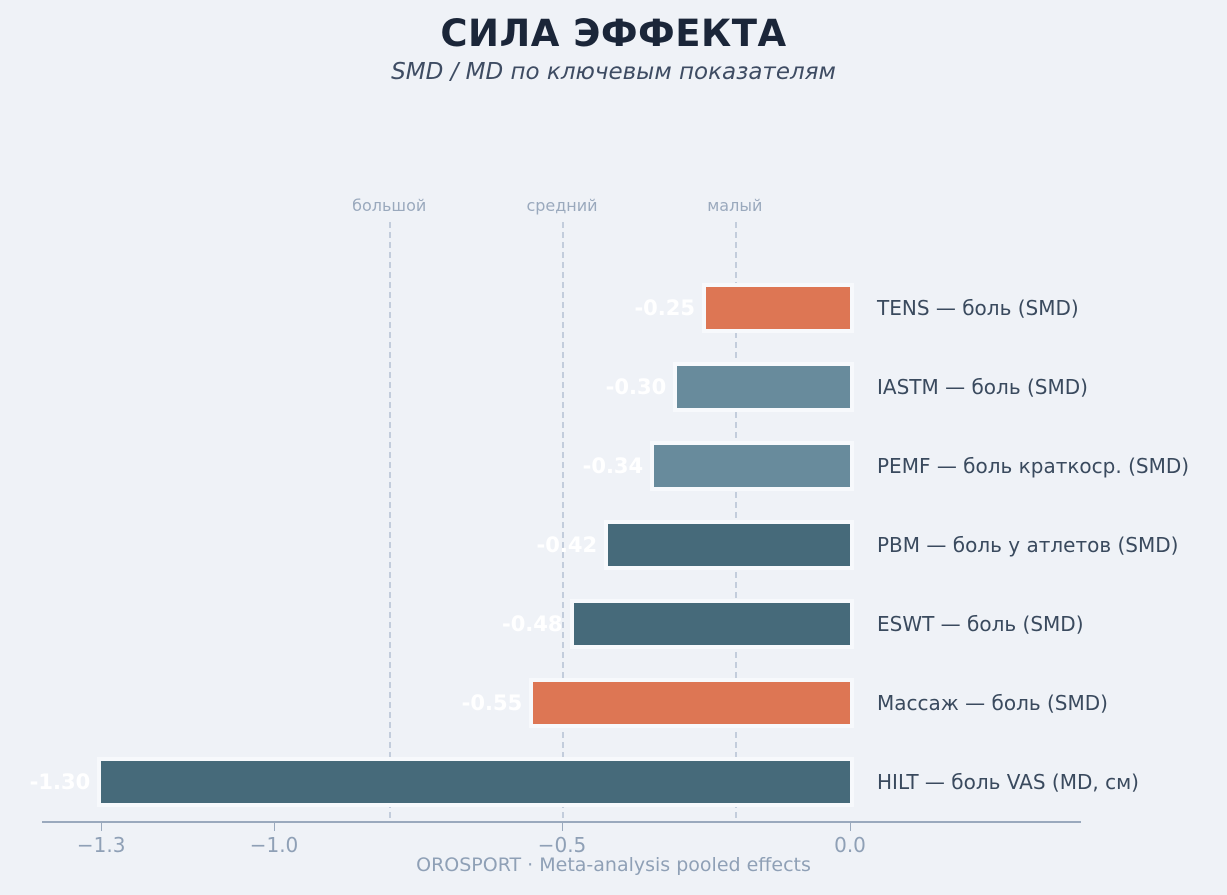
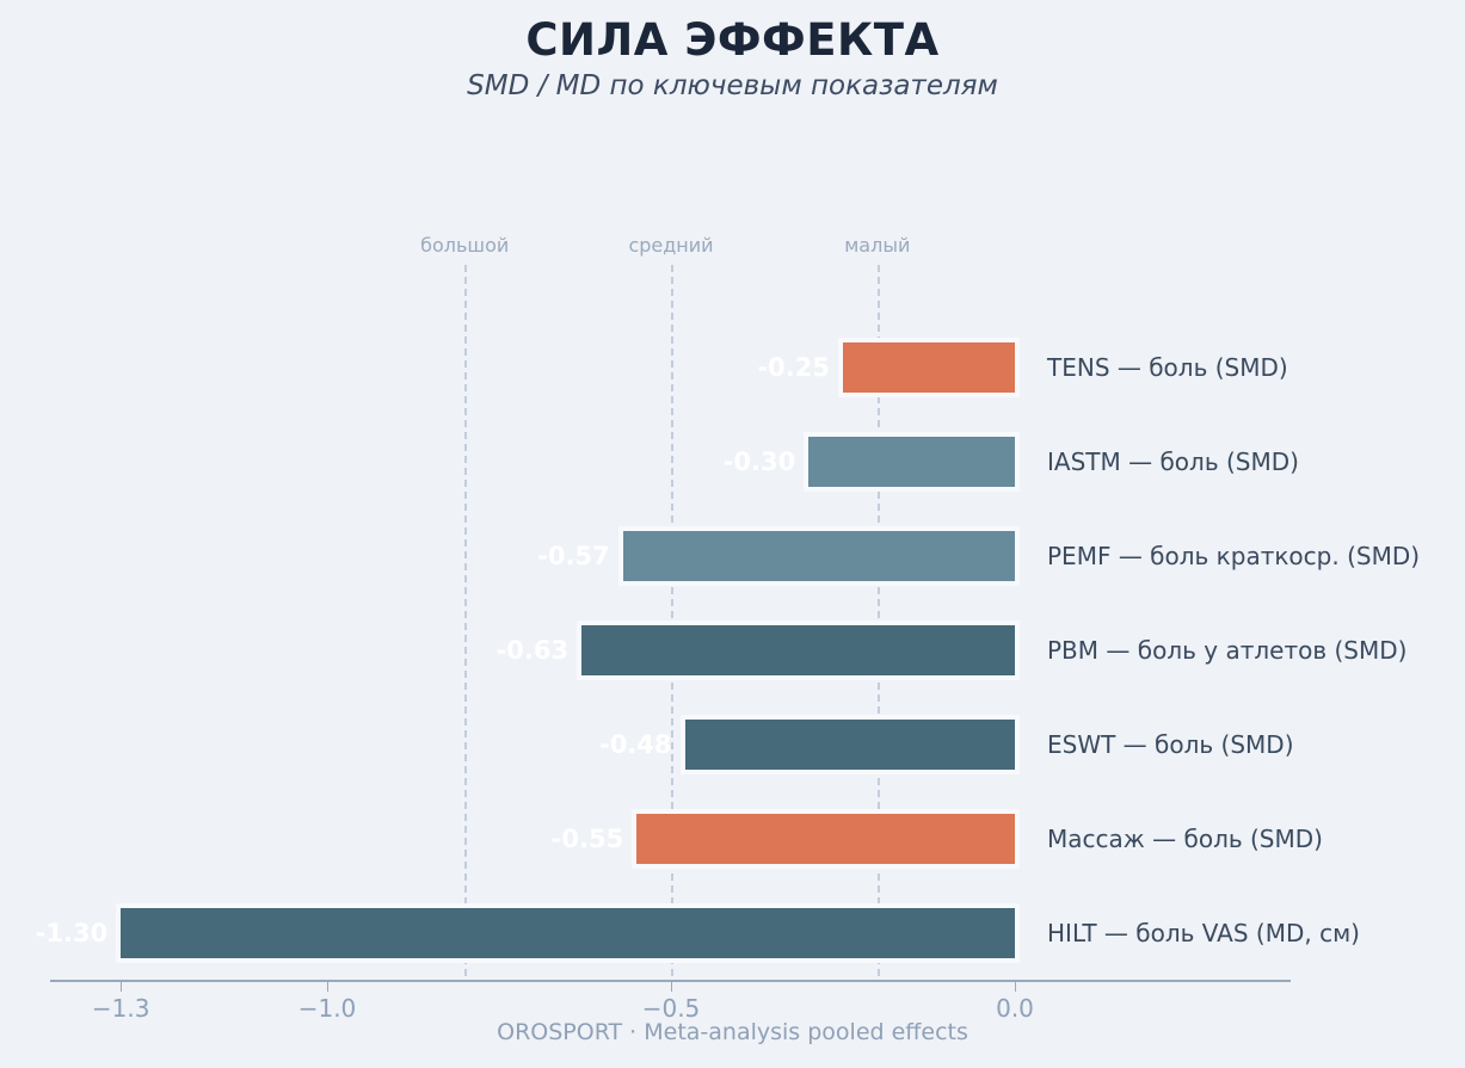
PEMF — боль краткоср. (SMD): -0.34 -> -0.57
PBM — боль у атлетов (SMD): -0.42 -> -0.63
